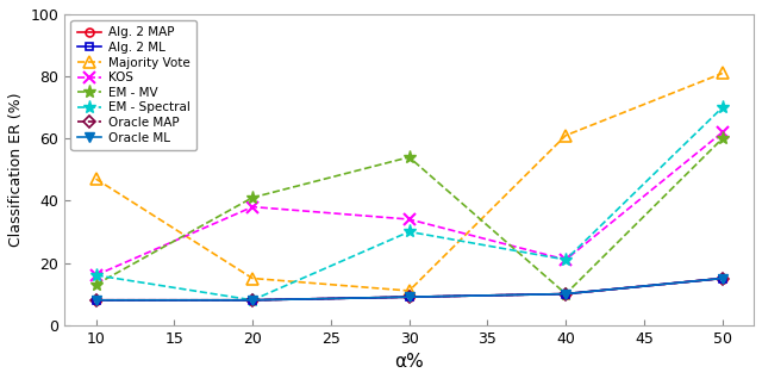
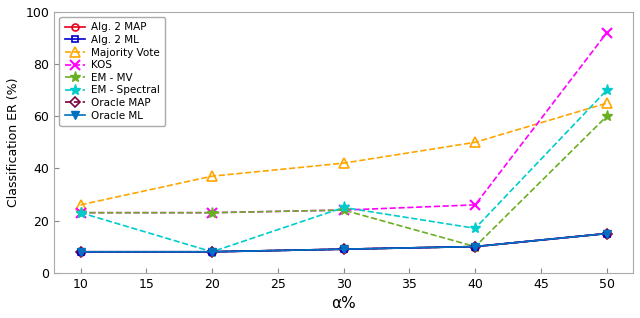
Majority Vote/10: 47 -> 26
KOS/10: 16 -> 23
EM - MV/10: 13 -> 23
EM - Spectral/10: 16 -> 23
Majority Vote/20: 15 -> 37
KOS/20: 38 -> 23
EM - MV/20: 41 -> 23
Majority Vote/30: 11 -> 42
KOS/30: 34 -> 24
EM - MV/30: 54 -> 24
EM - Spectral/30: 30 -> 25
Majority Vote/40: 61 -> 50
KOS/40: 21 -> 26
EM - Spectral/40: 21 -> 17
Majority Vote/50: 81 -> 65
KOS/50: 62 -> 92
